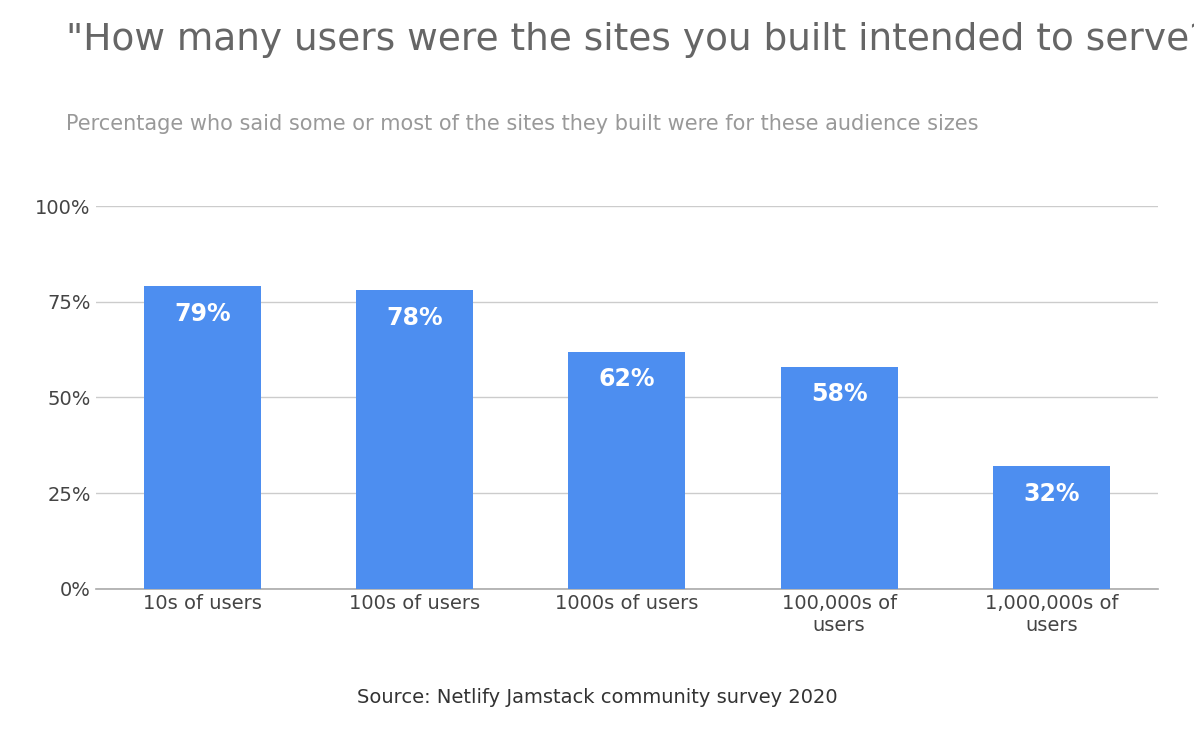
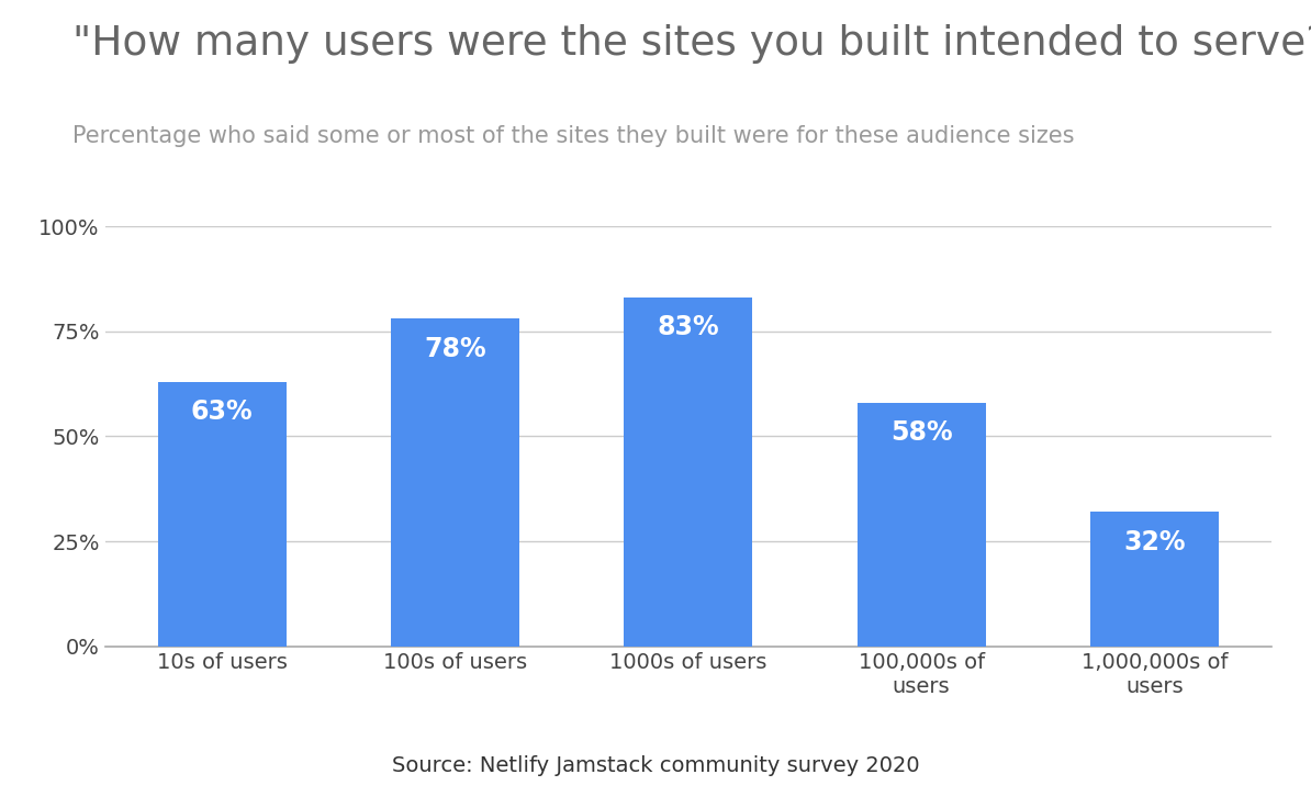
10s of users: 79% -> 63%
1000s of users: 62% -> 83%
